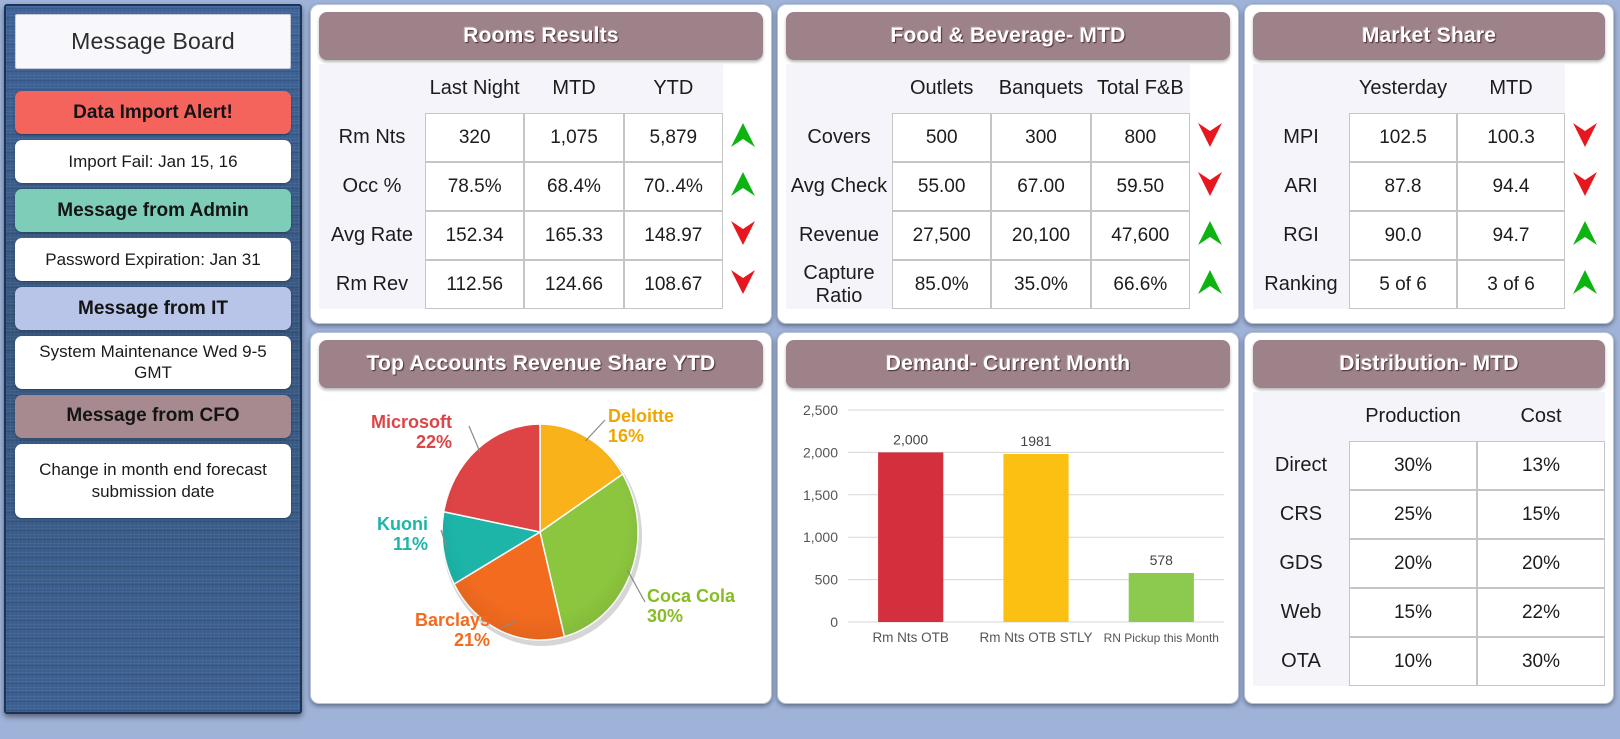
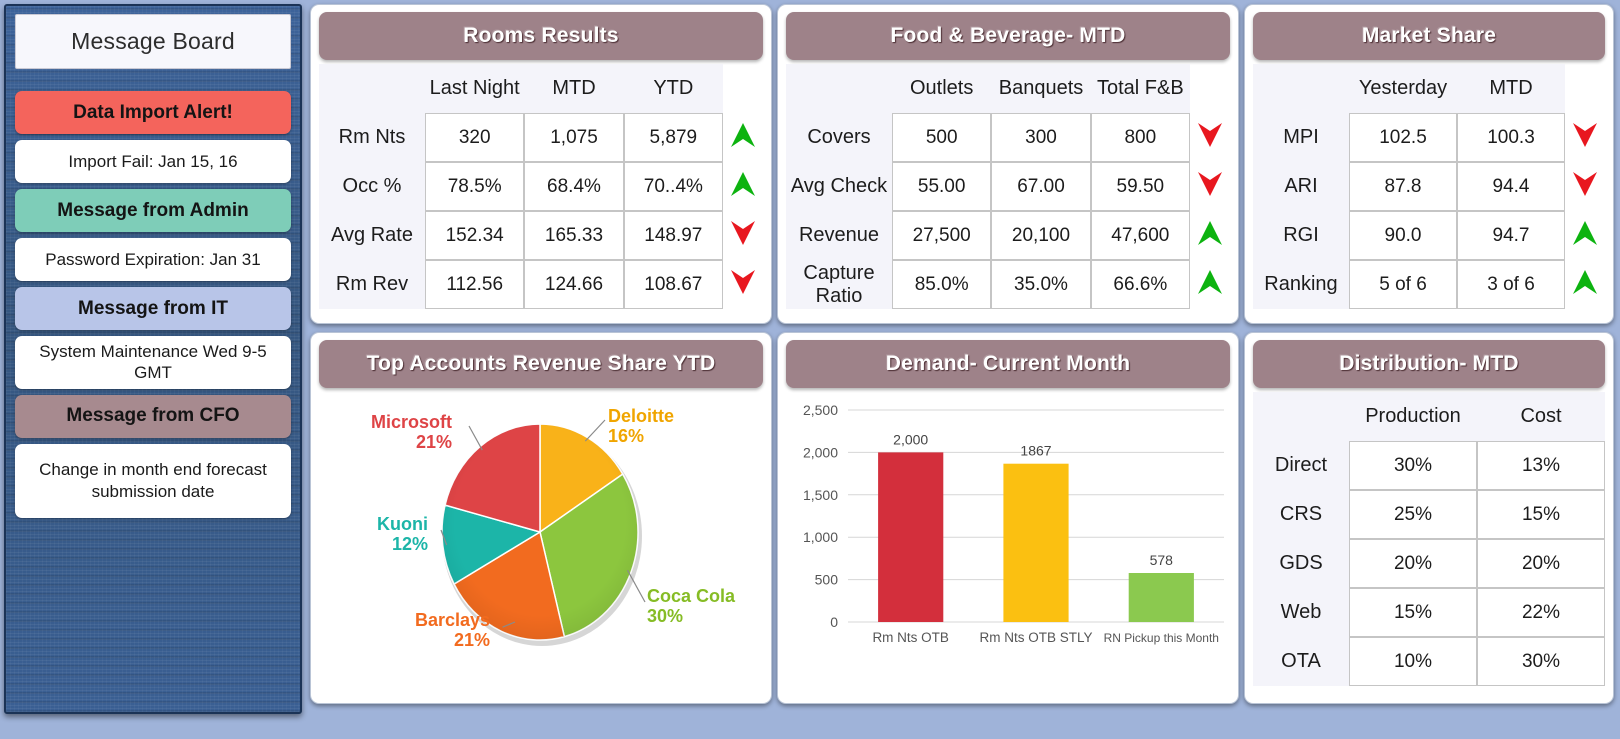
Top Accounts Revenue Share YTD/Kuoni: 11% -> 12%
Top Accounts Revenue Share YTD/Microsoft: 22% -> 21%
Demand/Rm Nts OTB STLY: 1981 -> 1867
